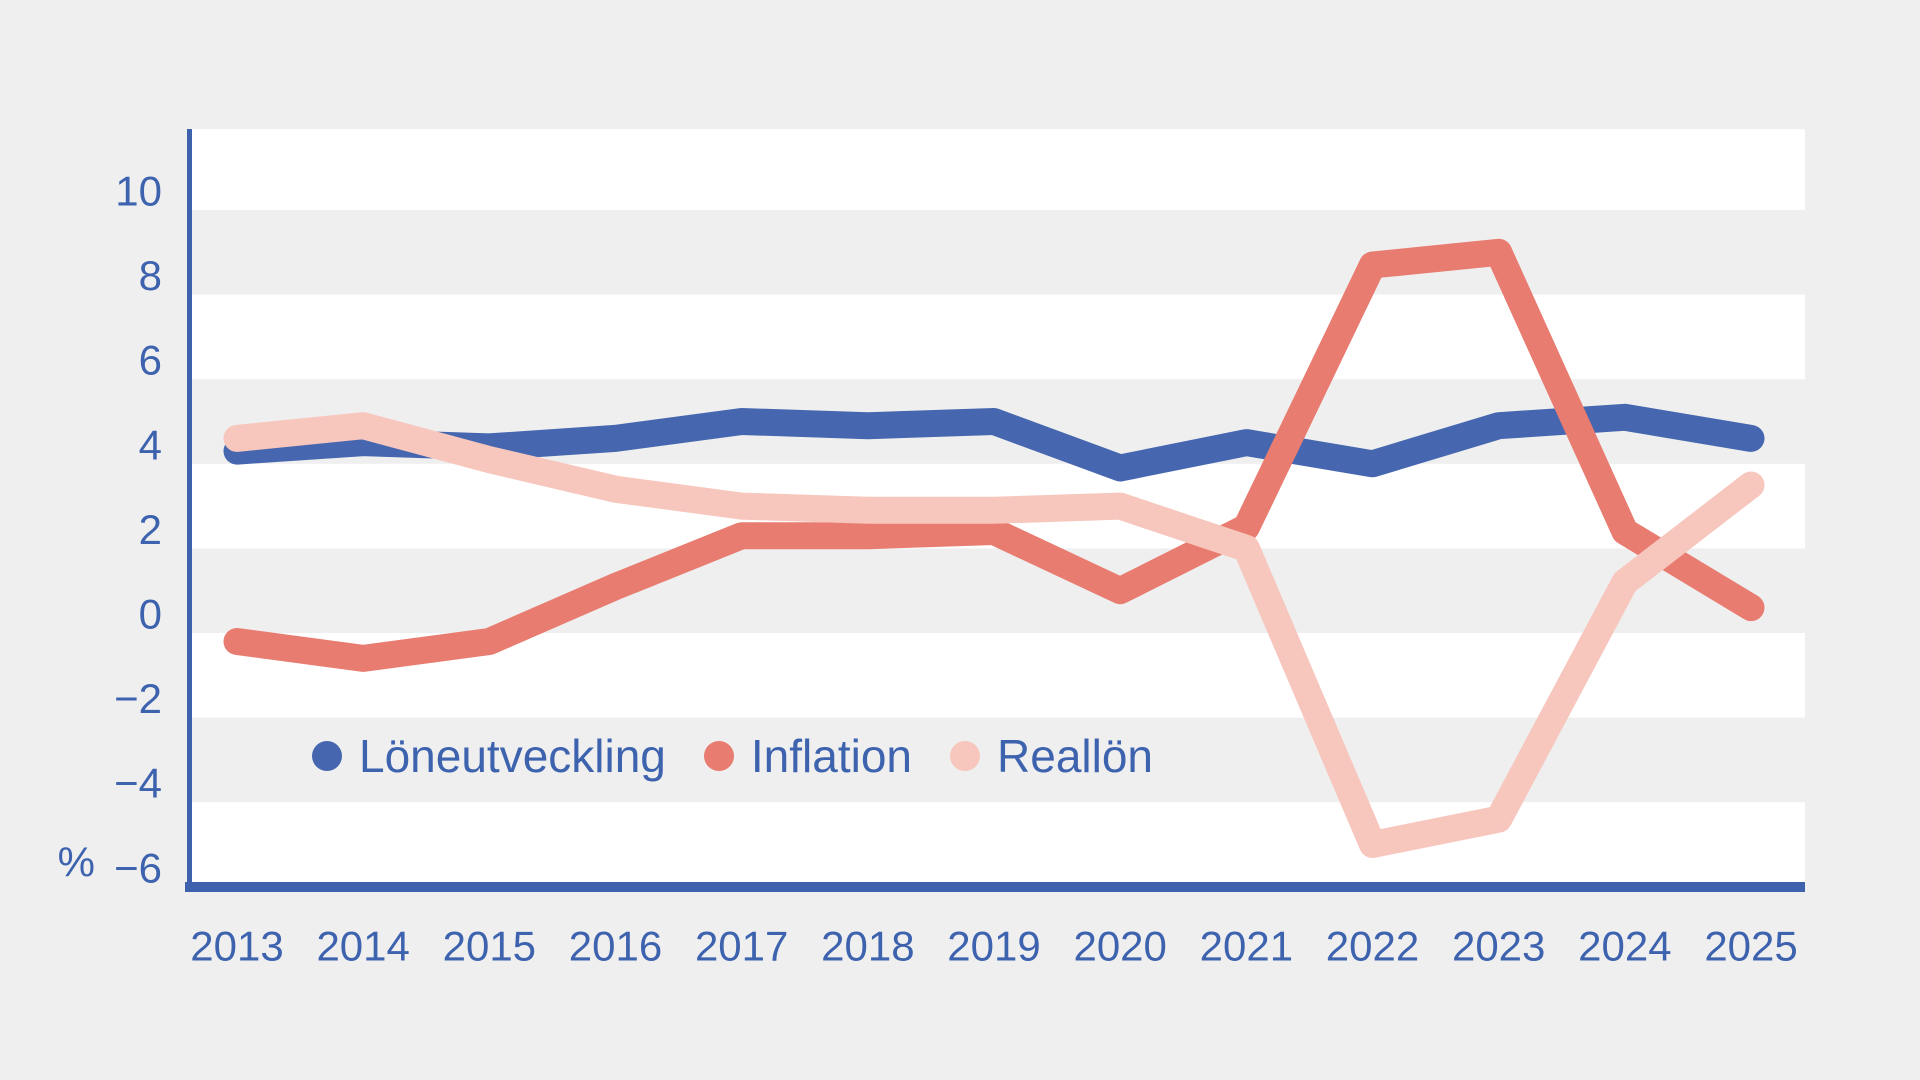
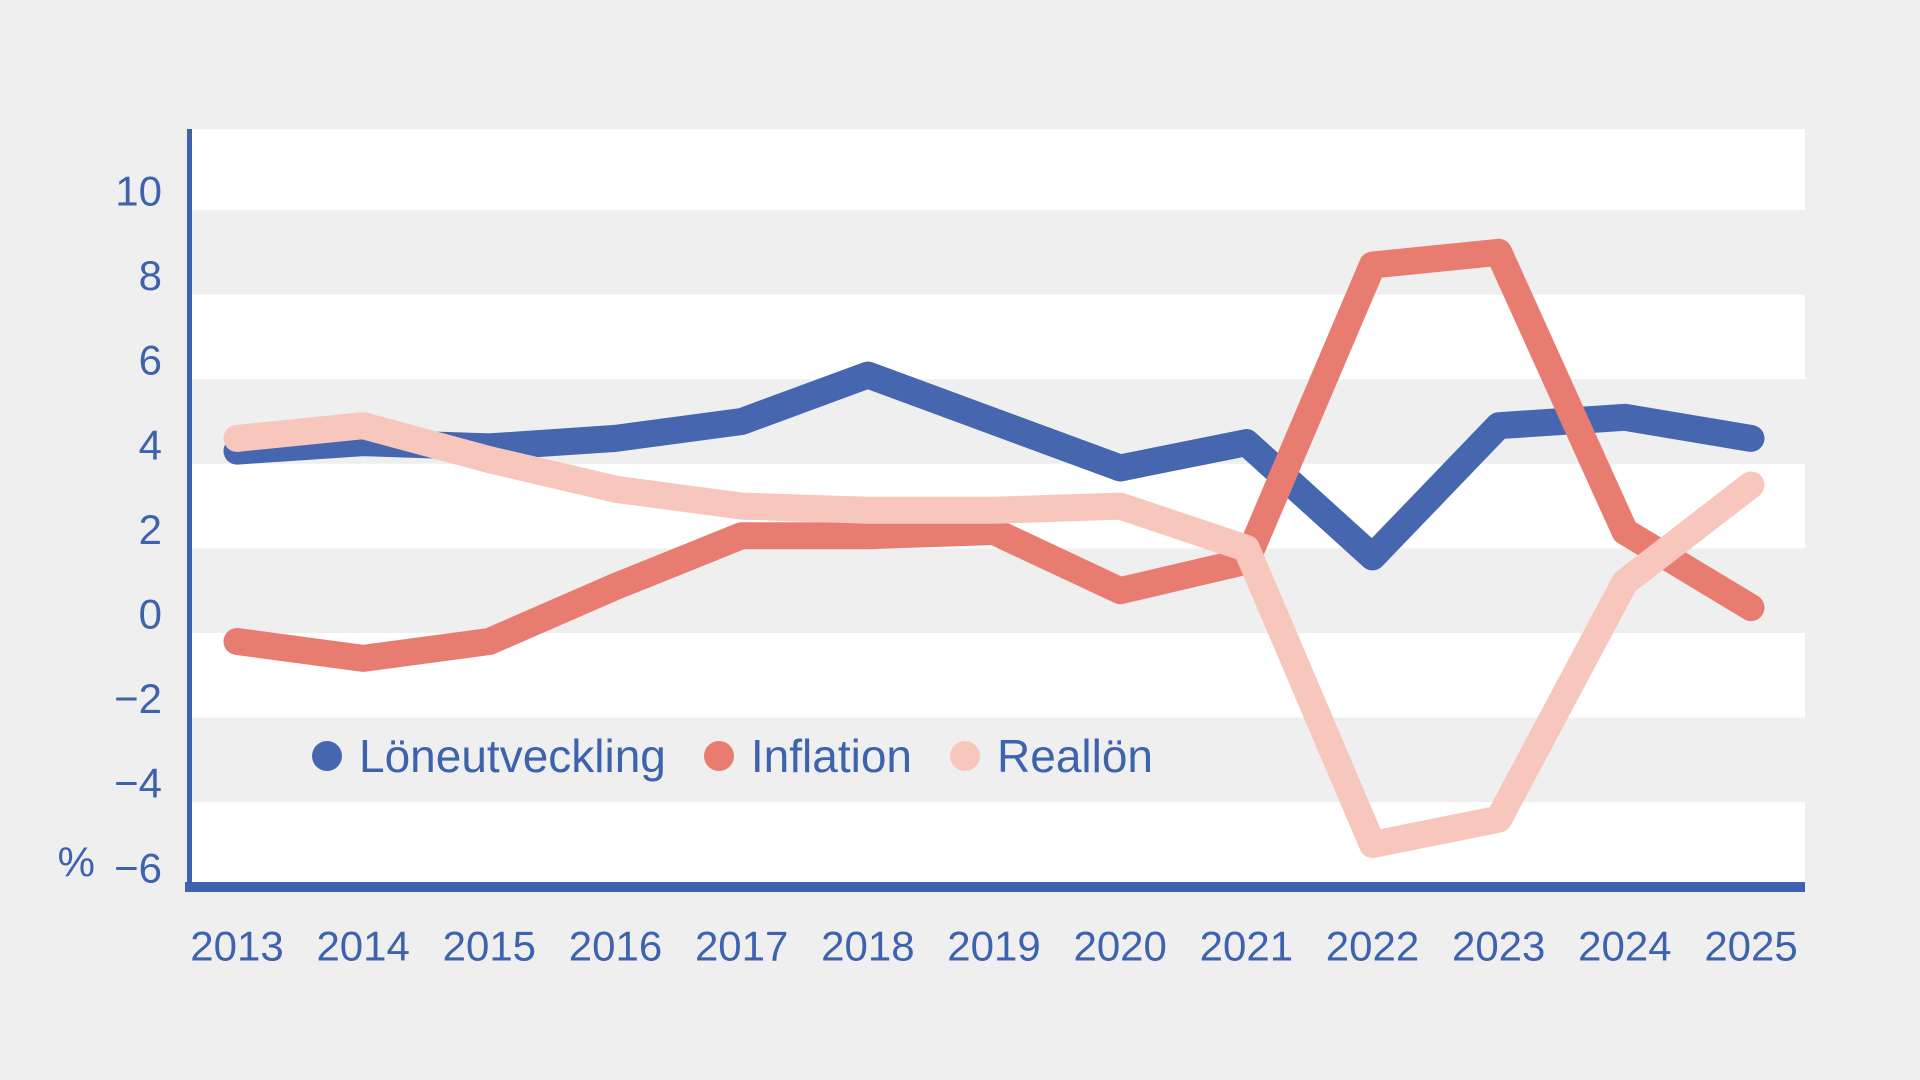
Löneutveckling/2018: 4.9 -> 6.1
Inflation/2021: 2.5 -> 1.7
Löneutveckling/2022: 4.0 -> 1.8
